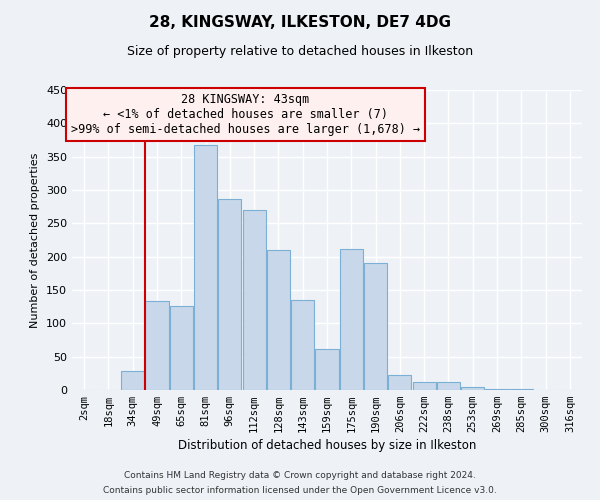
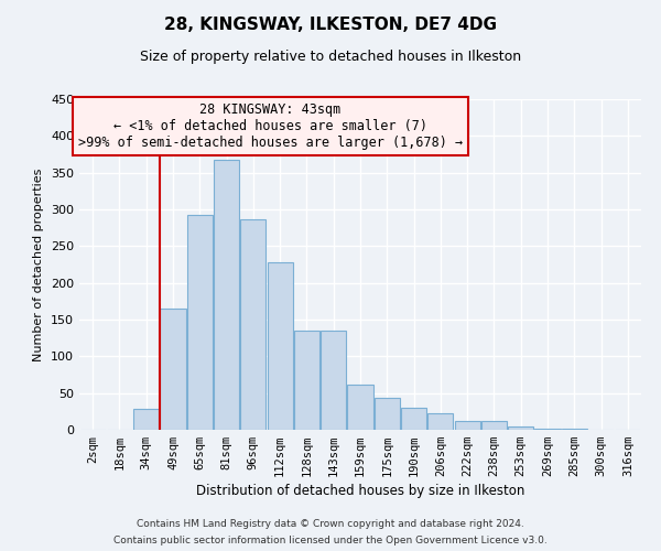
49sqm: 134 -> 165
65sqm: 126 -> 292
112sqm: 270 -> 228
128sqm: 210 -> 135
175sqm: 212 -> 44
190sqm: 190 -> 30
